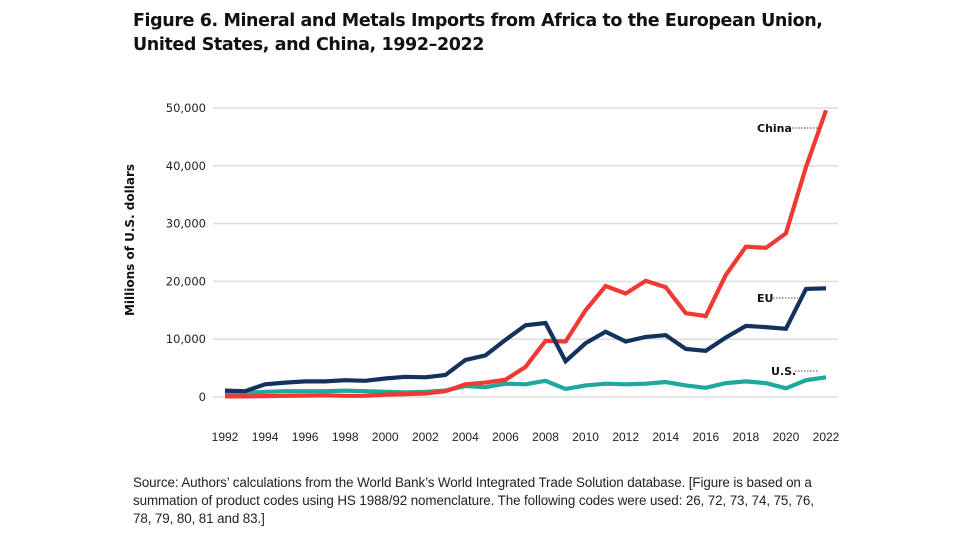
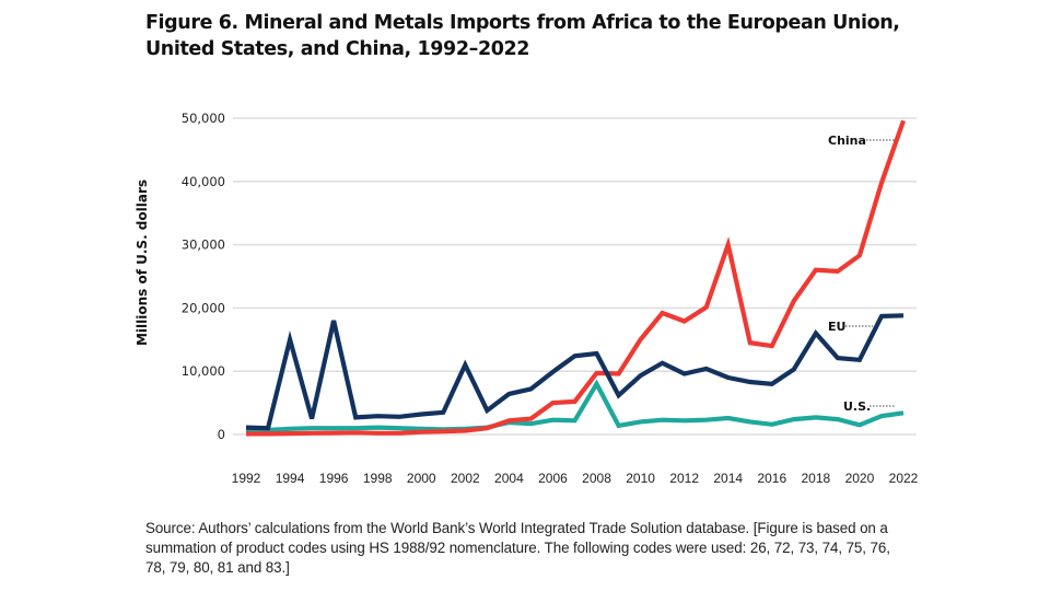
EU/1994: 2000 -> 15000
EU/1996: 3000 -> 18000
EU/2002: 3000 -> 11000
China/2006: 3000 -> 5000
U.S./2008: 3000 -> 8000
China/2014: 19000 -> 30000
EU/2014: 11000 -> 9000
EU/2018: 12000 -> 16000
